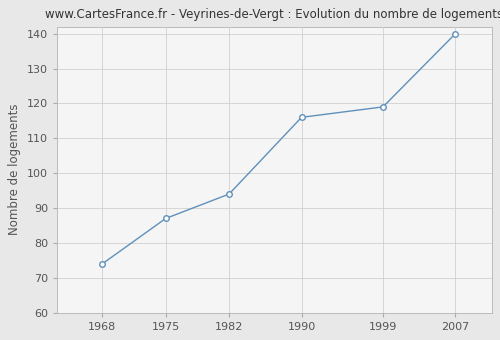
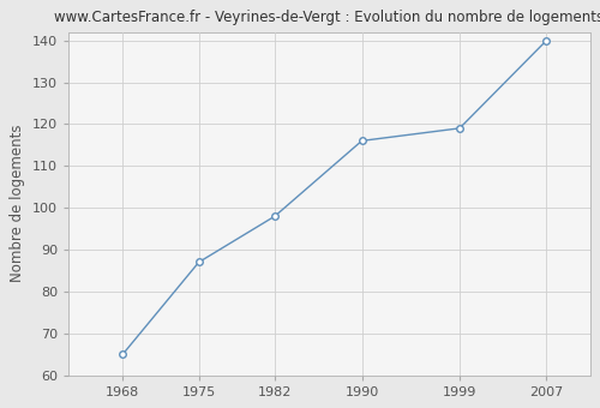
1968: 74 -> 65
1982: 94 -> 98
